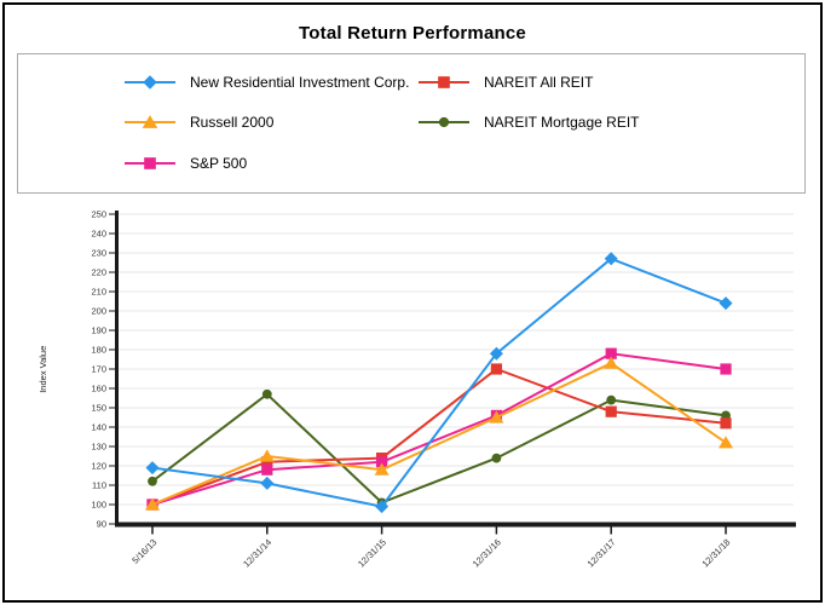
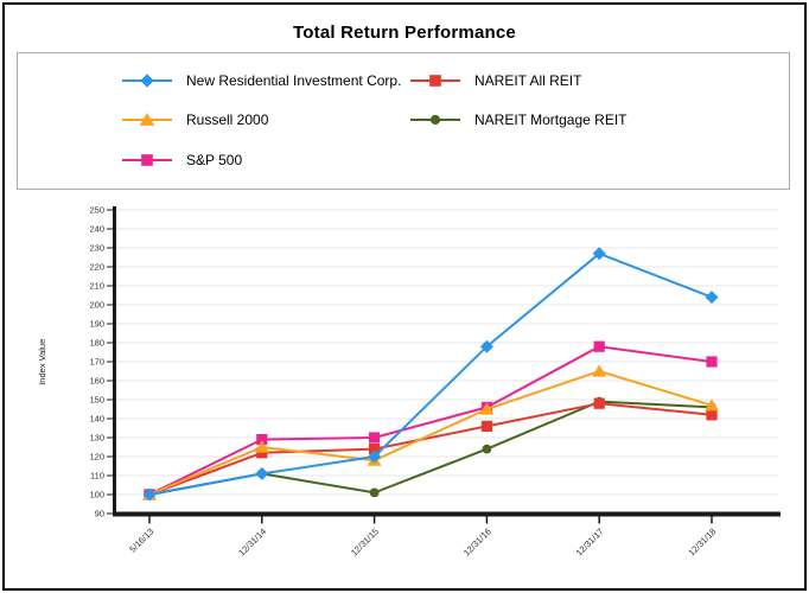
New Residential Investment Corp./5/16/13: 119 -> 100
NAREIT Mortgage REIT/5/16/13: 112 -> 100
NAREIT Mortgage REIT/12/31/14: 157 -> 111
S&P 500/12/31/14: 118 -> 129
New Residential Investment Corp./12/31/15: 99 -> 120
S&P 500/12/31/15: 122 -> 130
NAREIT All REIT/12/31/16: 170 -> 136
Russell 2000/12/31/17: 173 -> 165
NAREIT Mortgage REIT/12/31/17: 154 -> 149
Russell 2000/12/31/18: 132 -> 147
